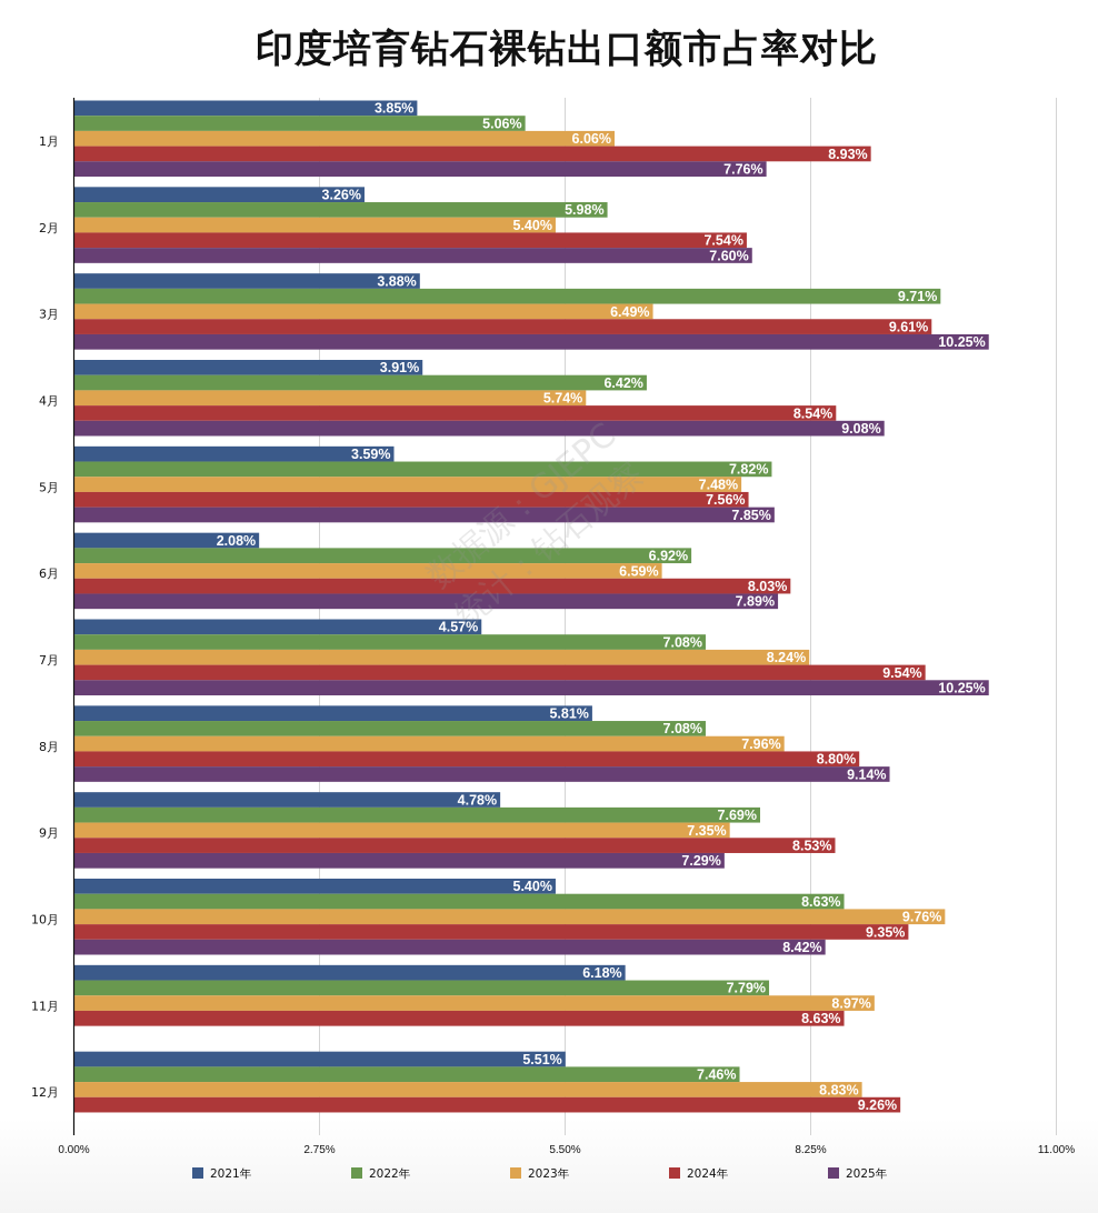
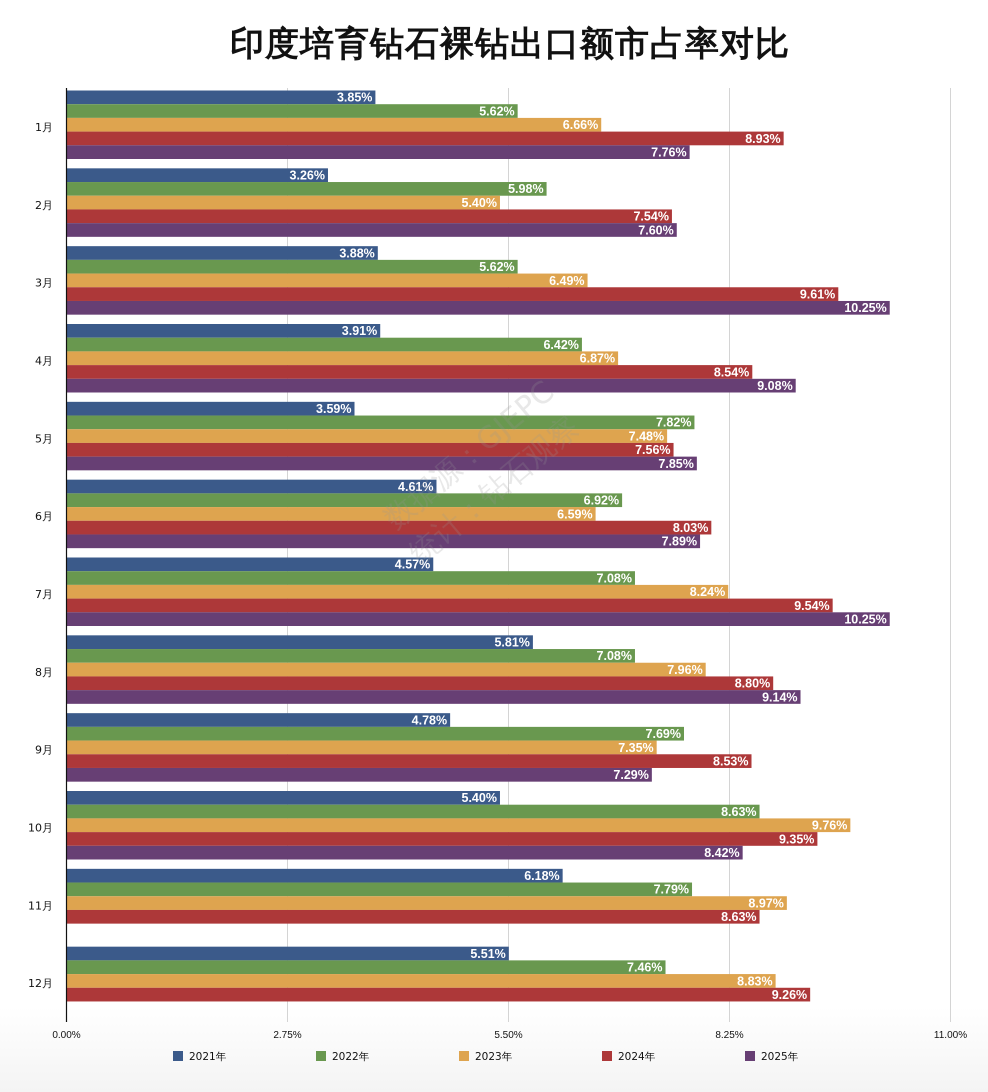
2022年/1月: 5.06% -> 5.62%
2023年/1月: 6.06% -> 6.66%
2022年/3月: 9.71% -> 5.62%
2023年/4月: 5.74% -> 6.87%
2021年/6月: 2.08% -> 4.61%
